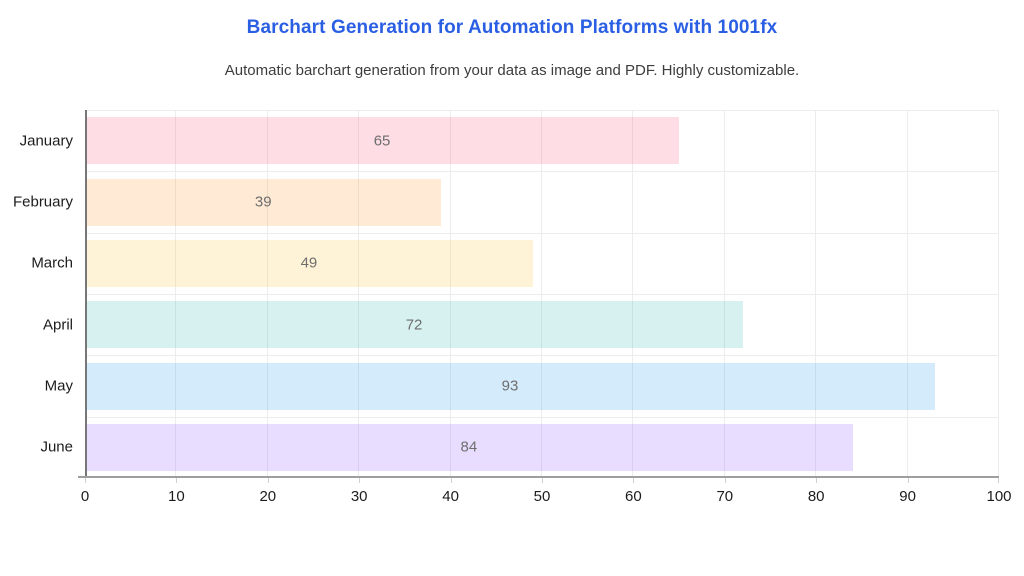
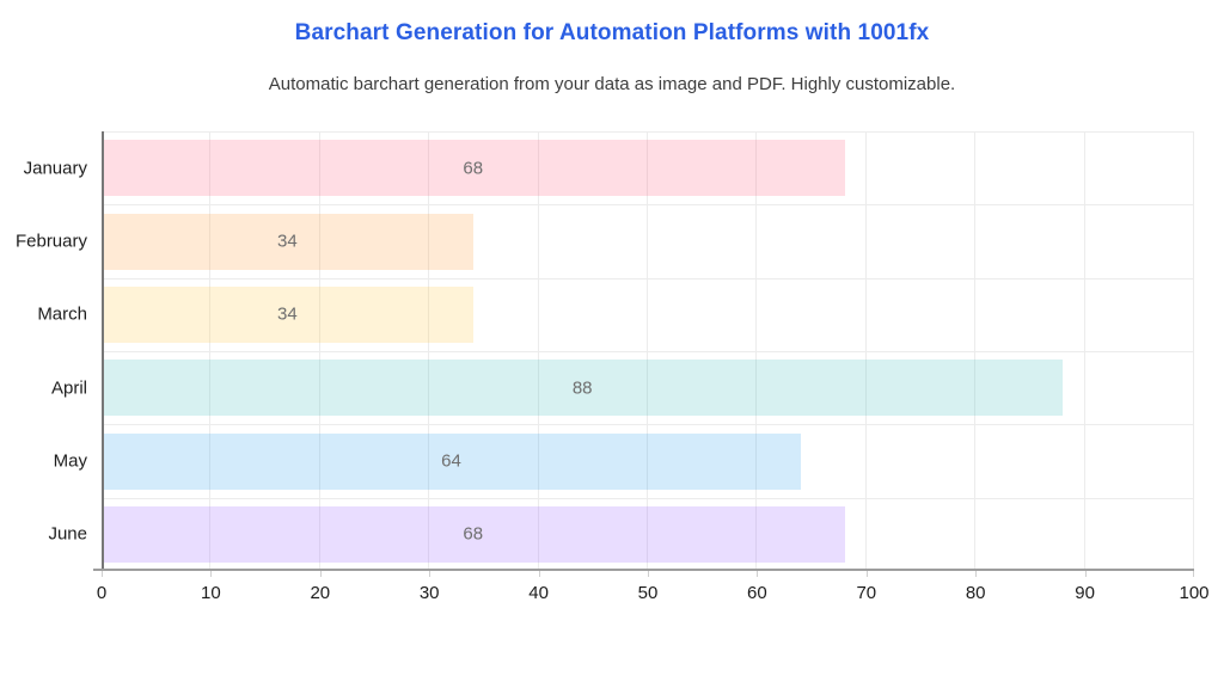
January: 65 -> 68
February: 39 -> 34
March: 49 -> 34
April: 72 -> 88
May: 93 -> 64
June: 84 -> 68
